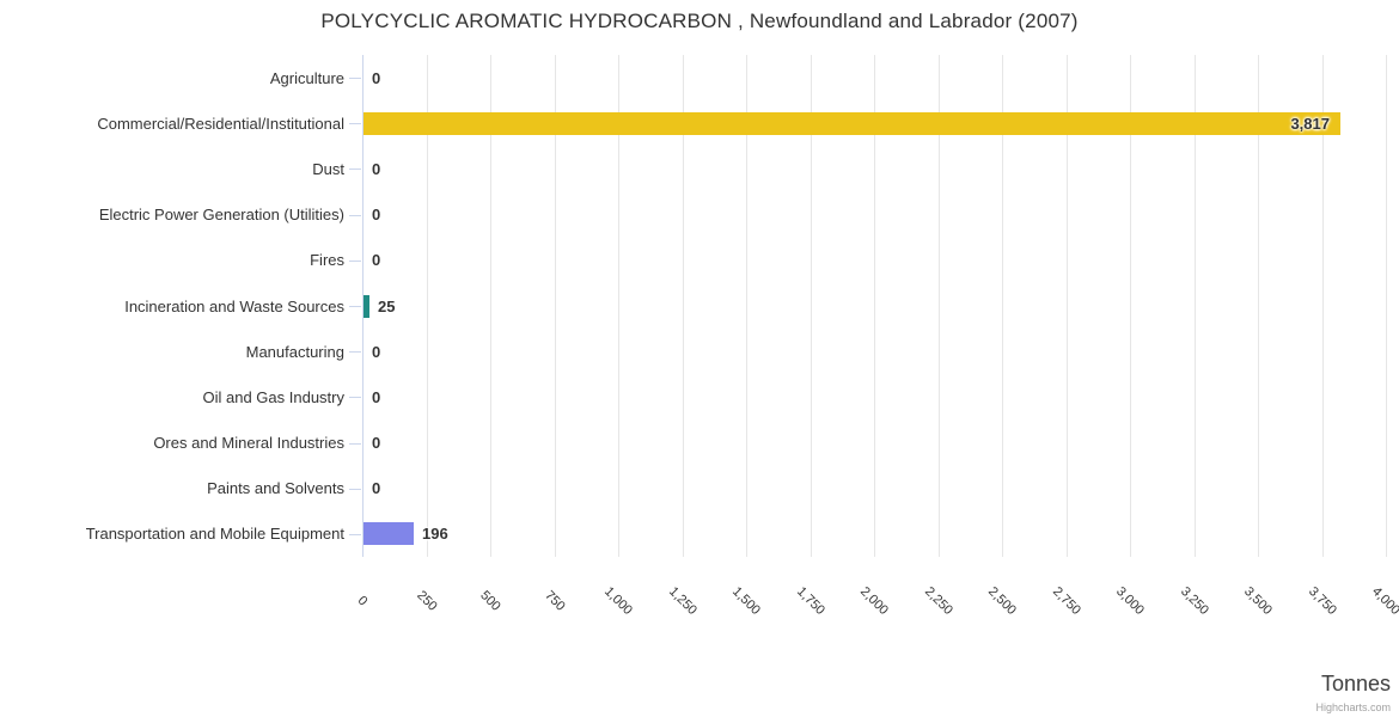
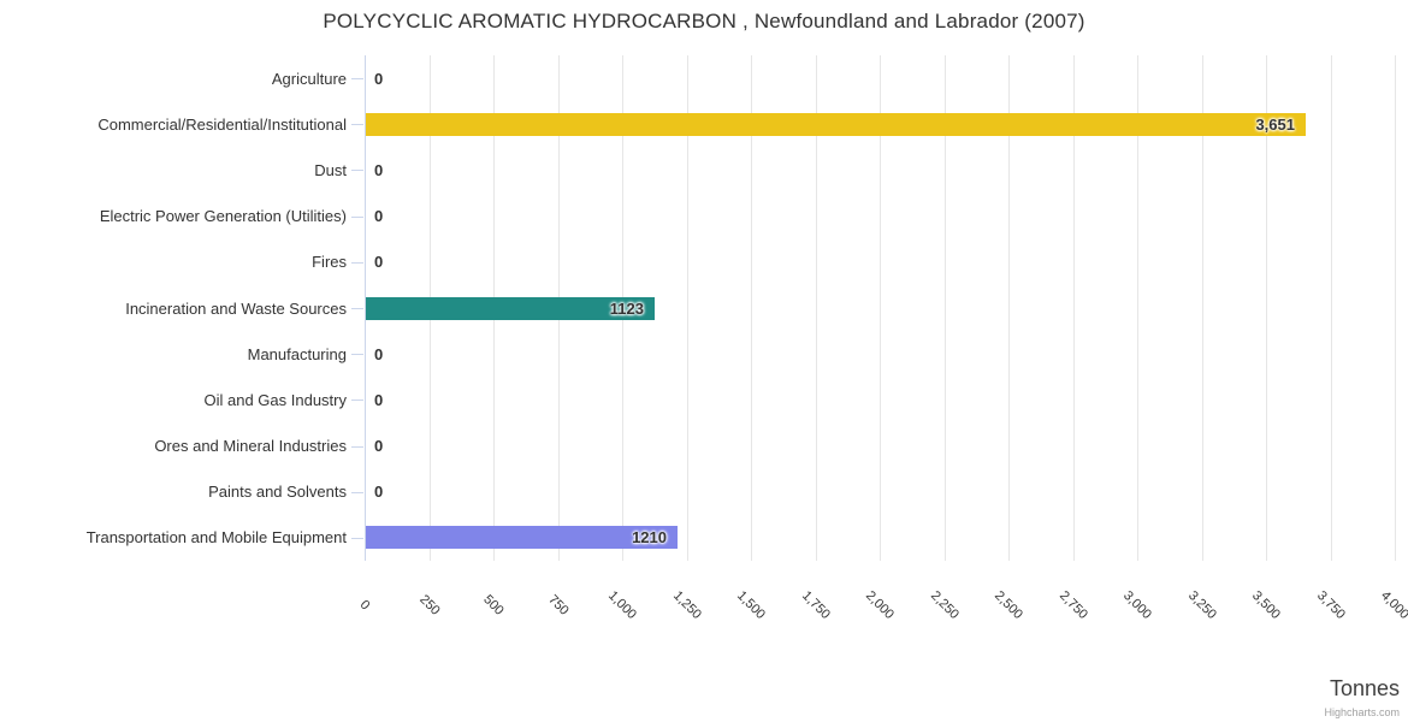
Commercial/Residential/Institutional: 3,817 -> 3,651
Incineration and Waste Sources: 25 -> 1123
Transportation and Mobile Equipment: 196 -> 1210
